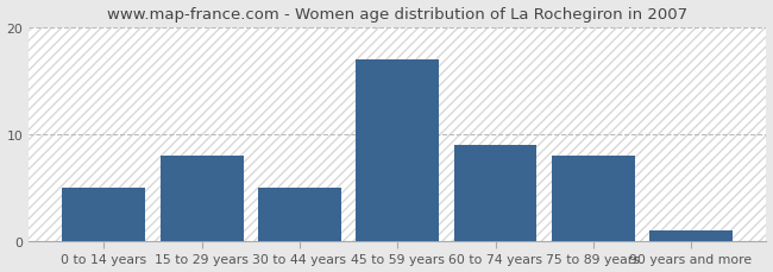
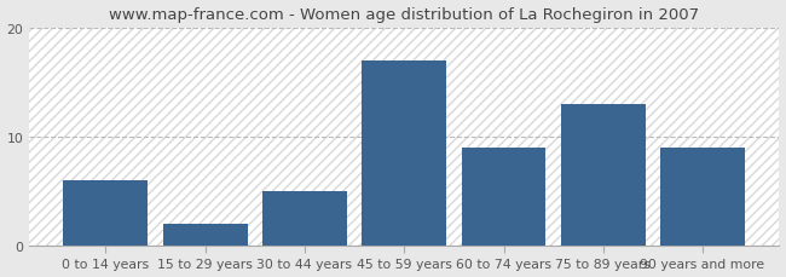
0 to 14 years: 5 -> 6
15 to 29 years: 8 -> 2
75 to 89 years: 8 -> 13
90 years and more: 1 -> 9
